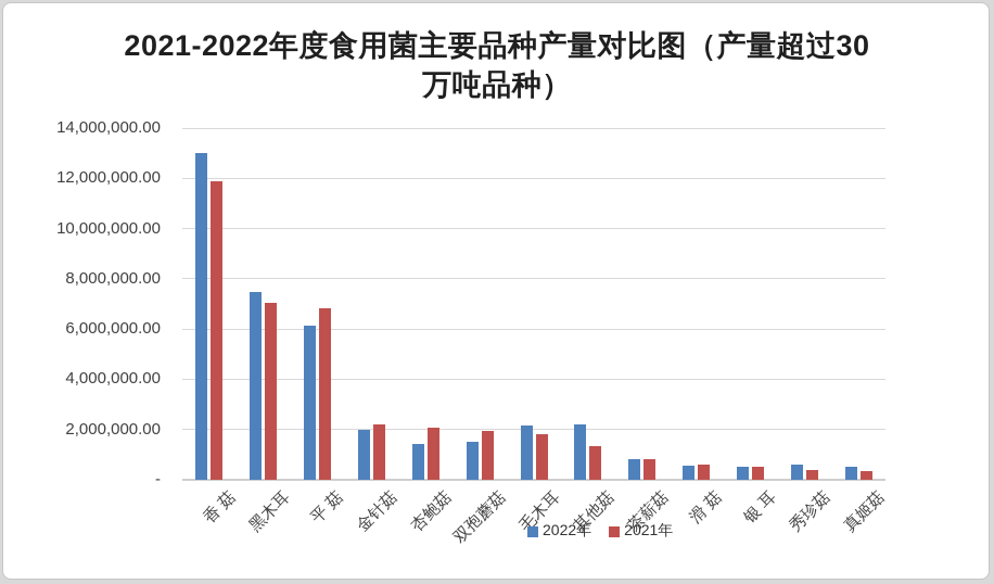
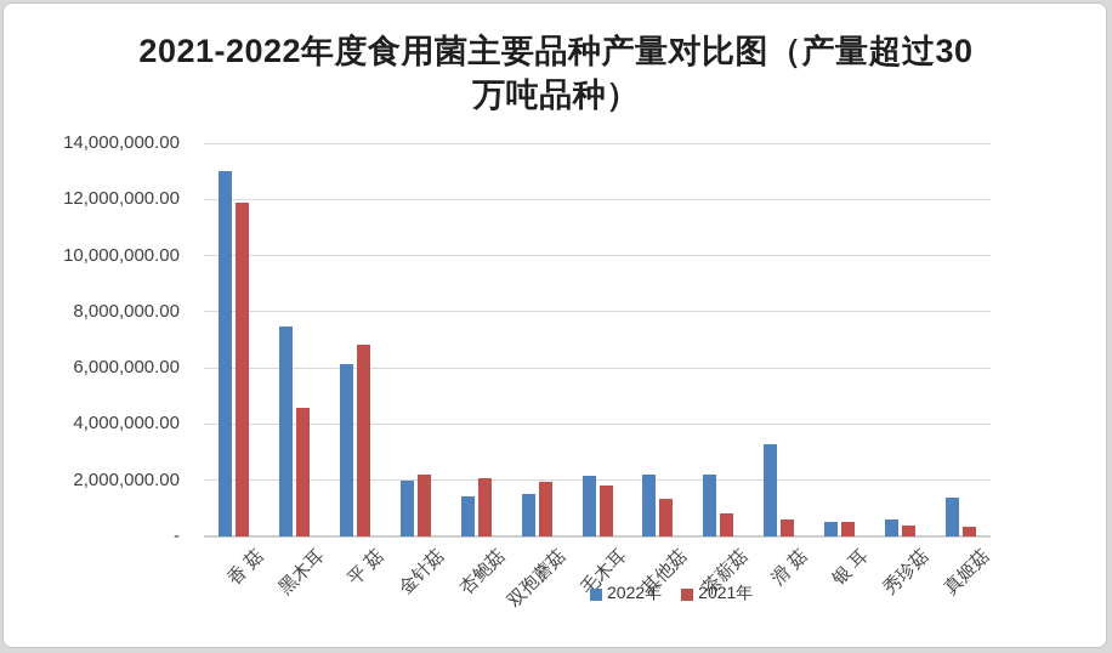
2021年/黑木耳: 7000000 -> 4600000
2022年/茶薪菇: 800000 -> 2200000
2022年/滑 菇: 600000 -> 3300000
2022年/真姬菇: 500000 -> 1400000
